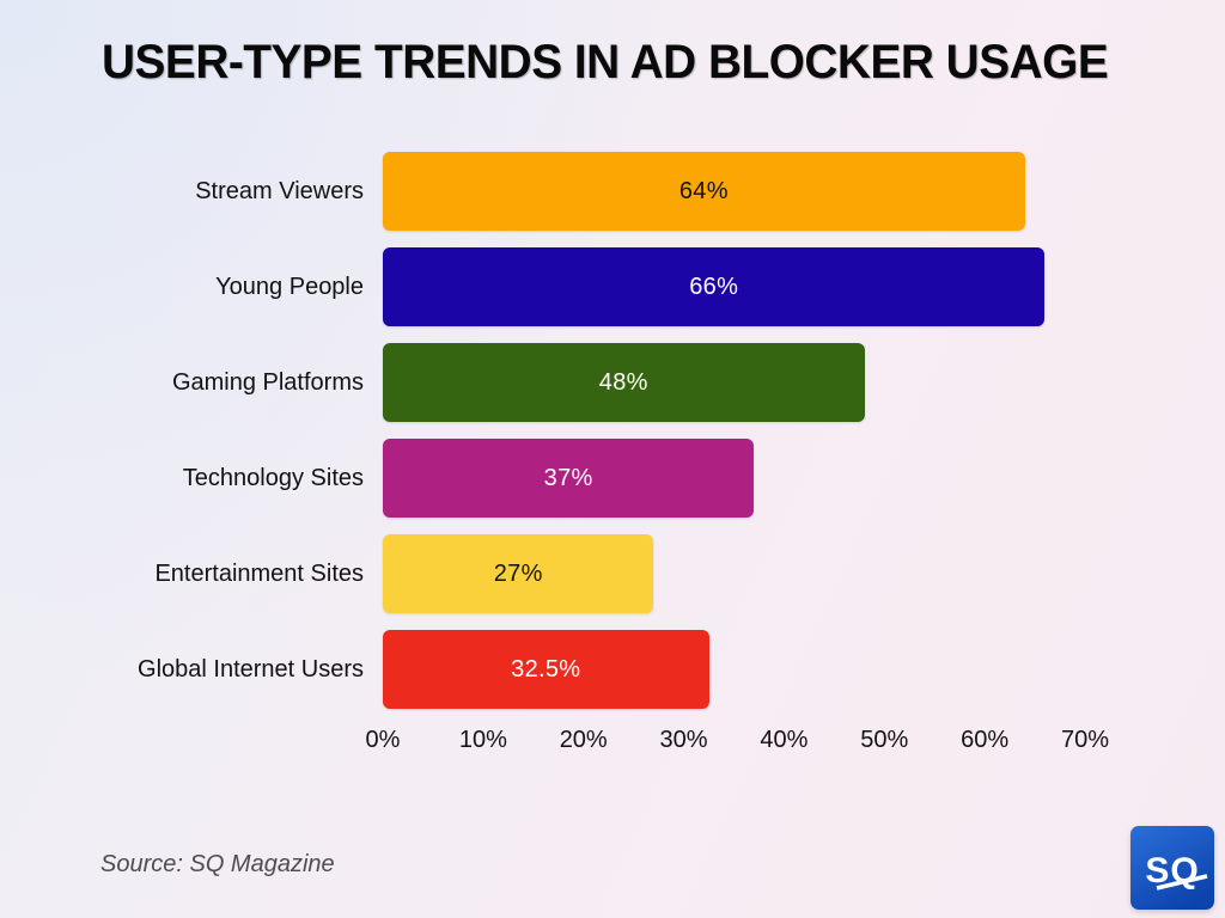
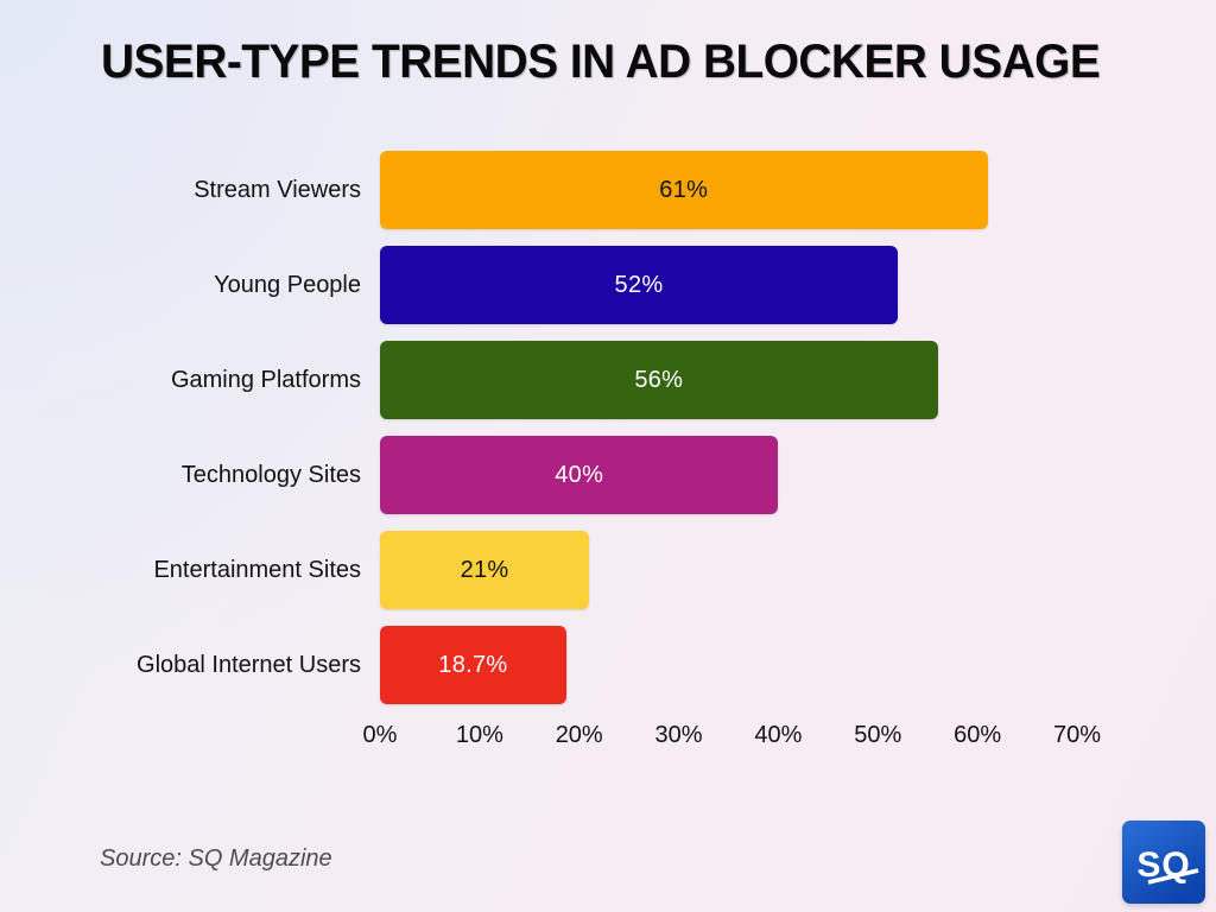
Stream Viewers: 64% -> 61%
Young People: 66% -> 52%
Gaming Platforms: 48% -> 56%
Technology Sites: 37% -> 40%
Entertainment Sites: 27% -> 21%
Global Internet Users: 32.5% -> 18.7%
